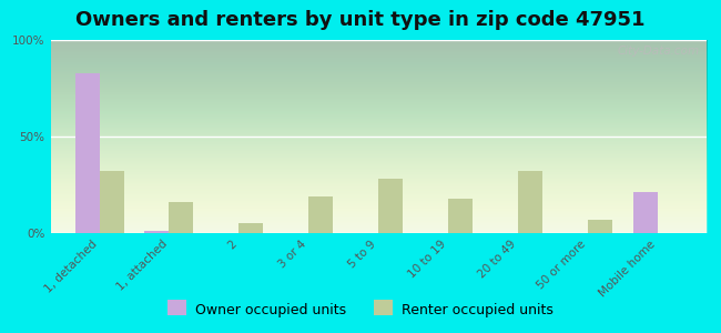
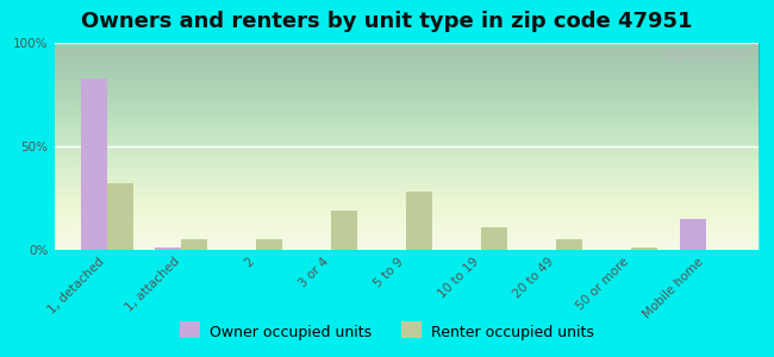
Renter occupied units/1, attached: 16% -> 5%
Renter occupied units/10 to 19: 18% -> 11%
Renter occupied units/20 to 49: 32% -> 5%
Renter occupied units/50 or more: 7% -> 1%
Owner occupied units/Mobile home: 21% -> 15%
